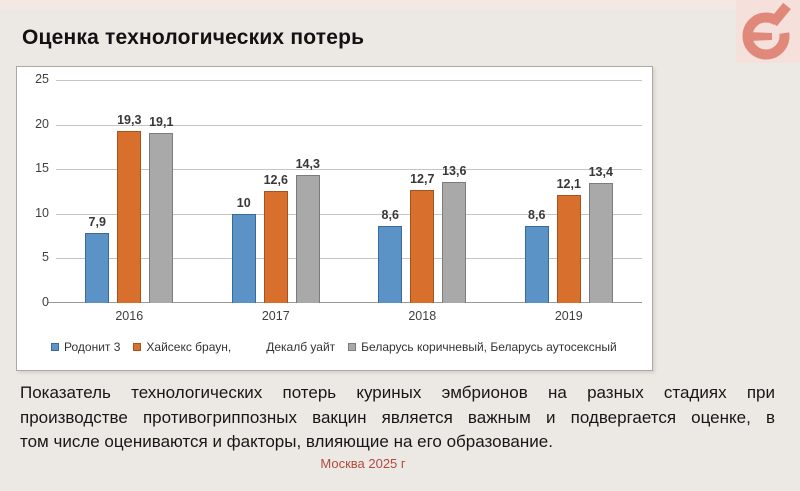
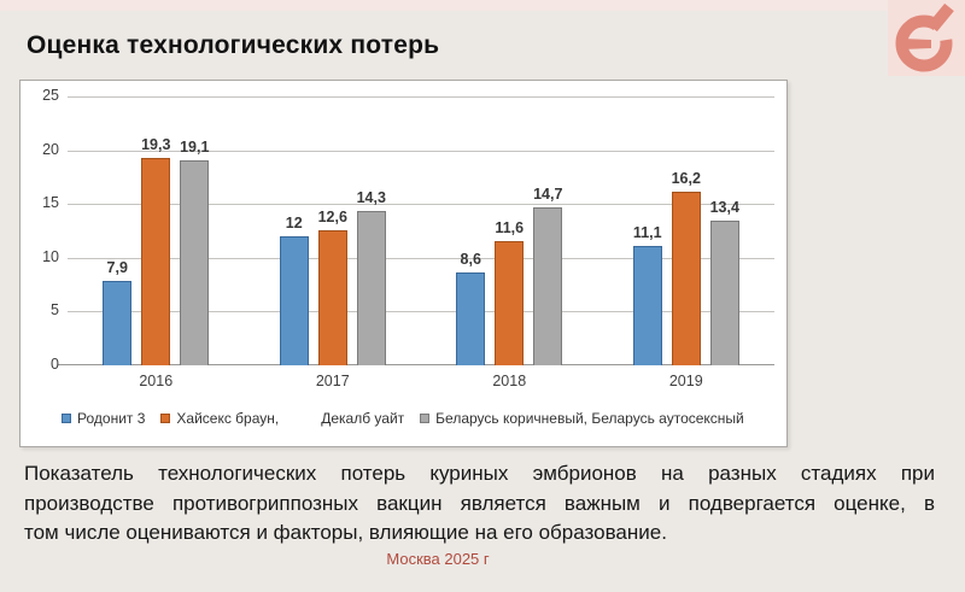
Родонит 3/2017: 10 -> 12
Хайсекс браун, Декалб уайт/2018: 12,7 -> 11,6
Беларусь коричневый, Беларусь аутосексный/2018: 13,6 -> 14,7
Родонит 3/2019: 8,6 -> 11,1
Хайсекс браун, Декалб уайт/2019: 12,1 -> 16,2
